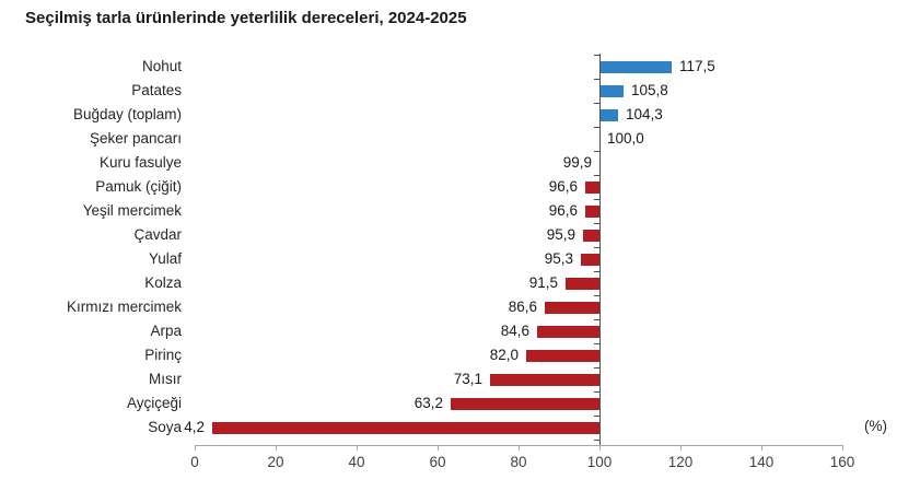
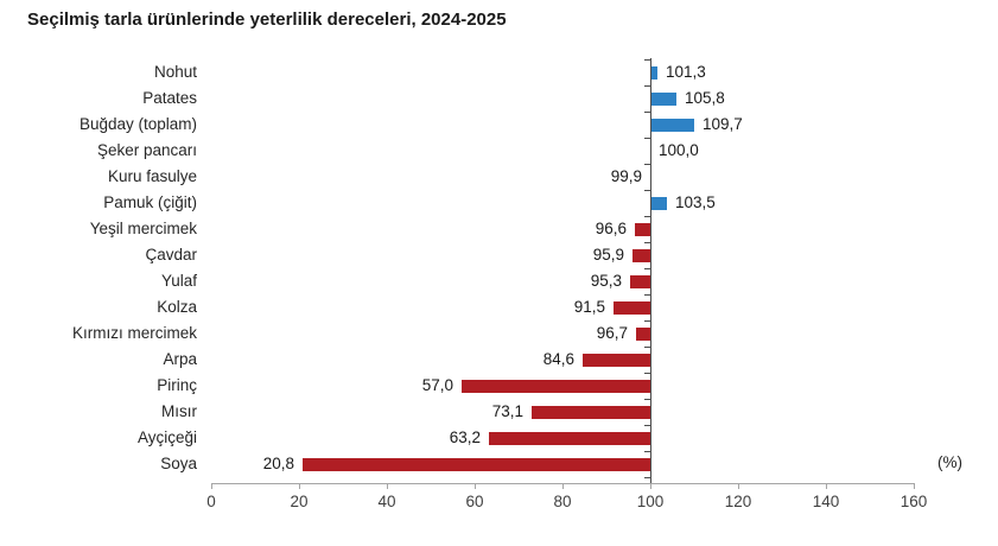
Nohut: 117,5 -> 101,3
Buğday (toplam): 104,3 -> 109,7
Pamuk (çiğit): 96,6 -> 103,5
Kırmızı mercimek: 86,6 -> 96,7
Pirinç: 82,0 -> 57,0
Soya: 4,2 -> 20,8
